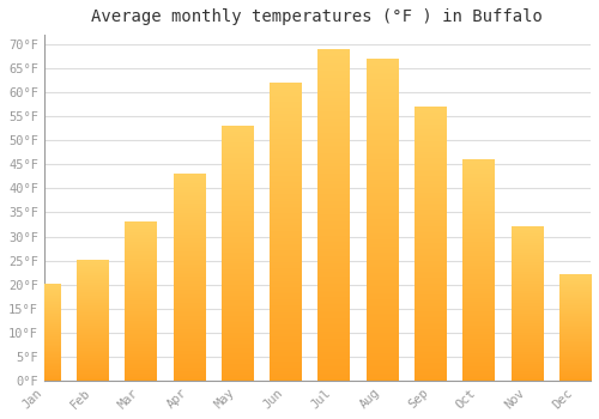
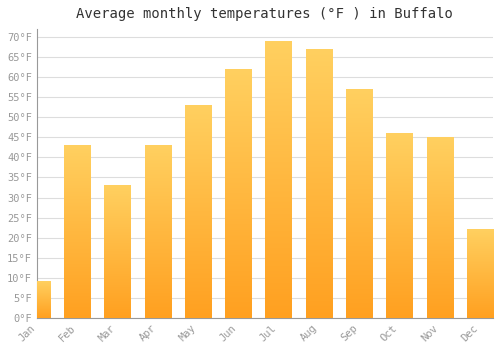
Jan: 20°F -> 9°F
Feb: 25°F -> 43°F
Nov: 32°F -> 45°F
